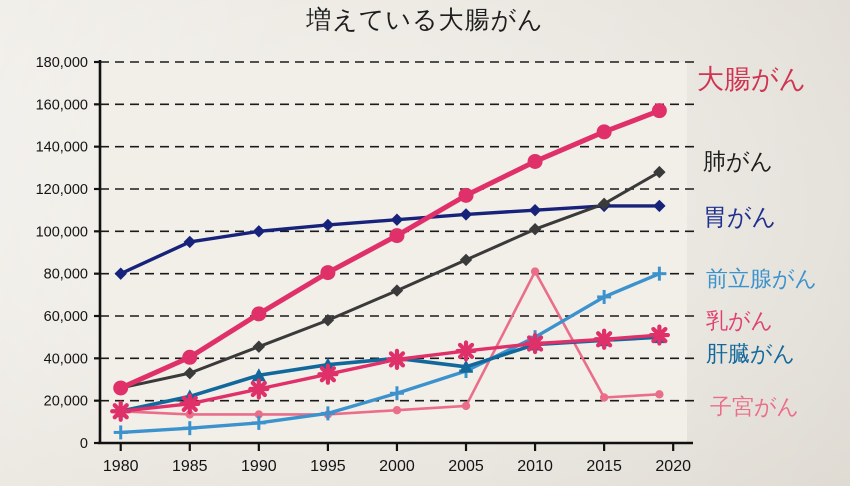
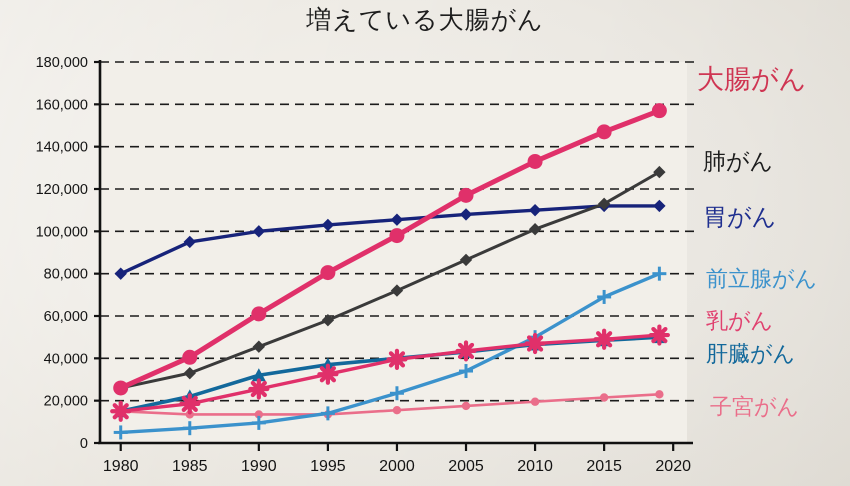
肝臓がん/2005: 36000 -> 43000
子宮がん/2010: 81000 -> 20000
